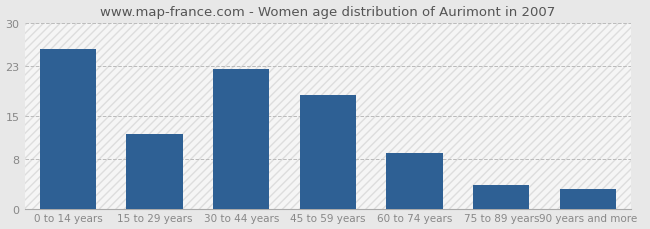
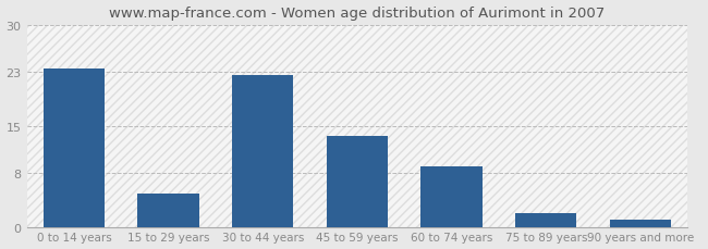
0 to 14 years: 25.8 -> 23.5
15 to 29 years: 12.0 -> 5.0
45 to 59 years: 18.4 -> 13.5
75 to 89 years: 3.8 -> 2.0
90 years and more: 3.2 -> 1.0
